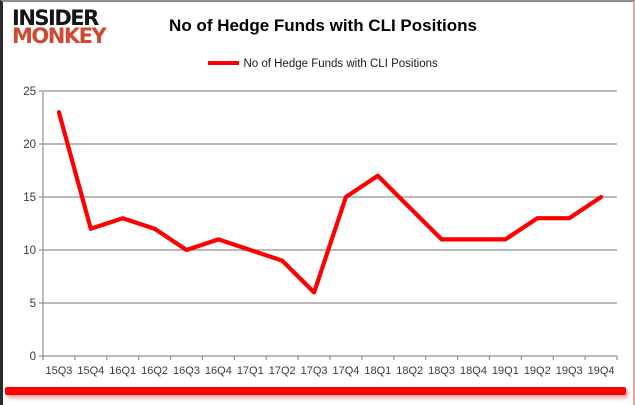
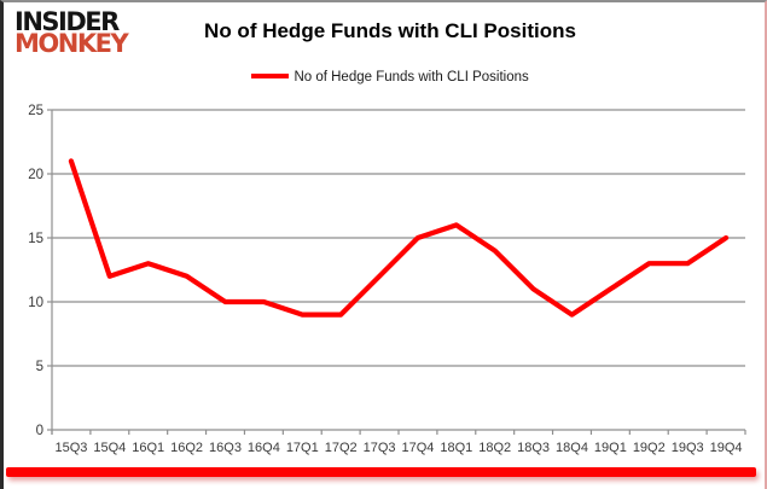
15Q3: 23 -> 21
16Q4: 11 -> 10
17Q1: 10 -> 9
17Q3: 6 -> 12
18Q1: 17 -> 16
18Q4: 11 -> 9
